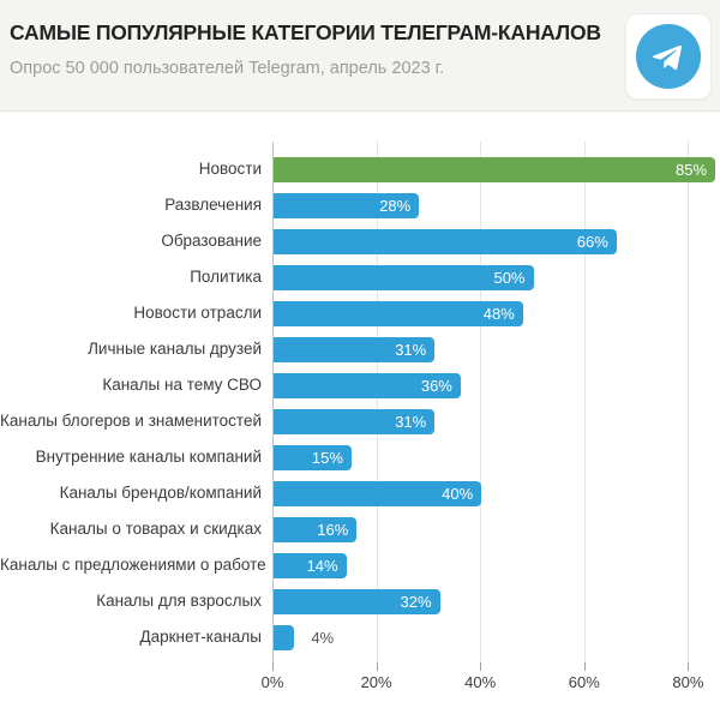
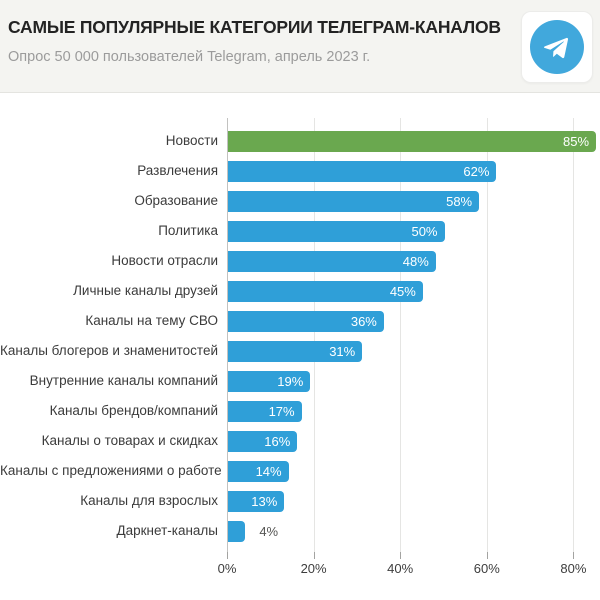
Развлечения: 28% -> 62%
Образование: 66% -> 58%
Личные каналы друзей: 31% -> 45%
Внутренние каналы компаний: 15% -> 19%
Каналы брендов/компаний: 40% -> 17%
Каналы для взрослых: 32% -> 13%
